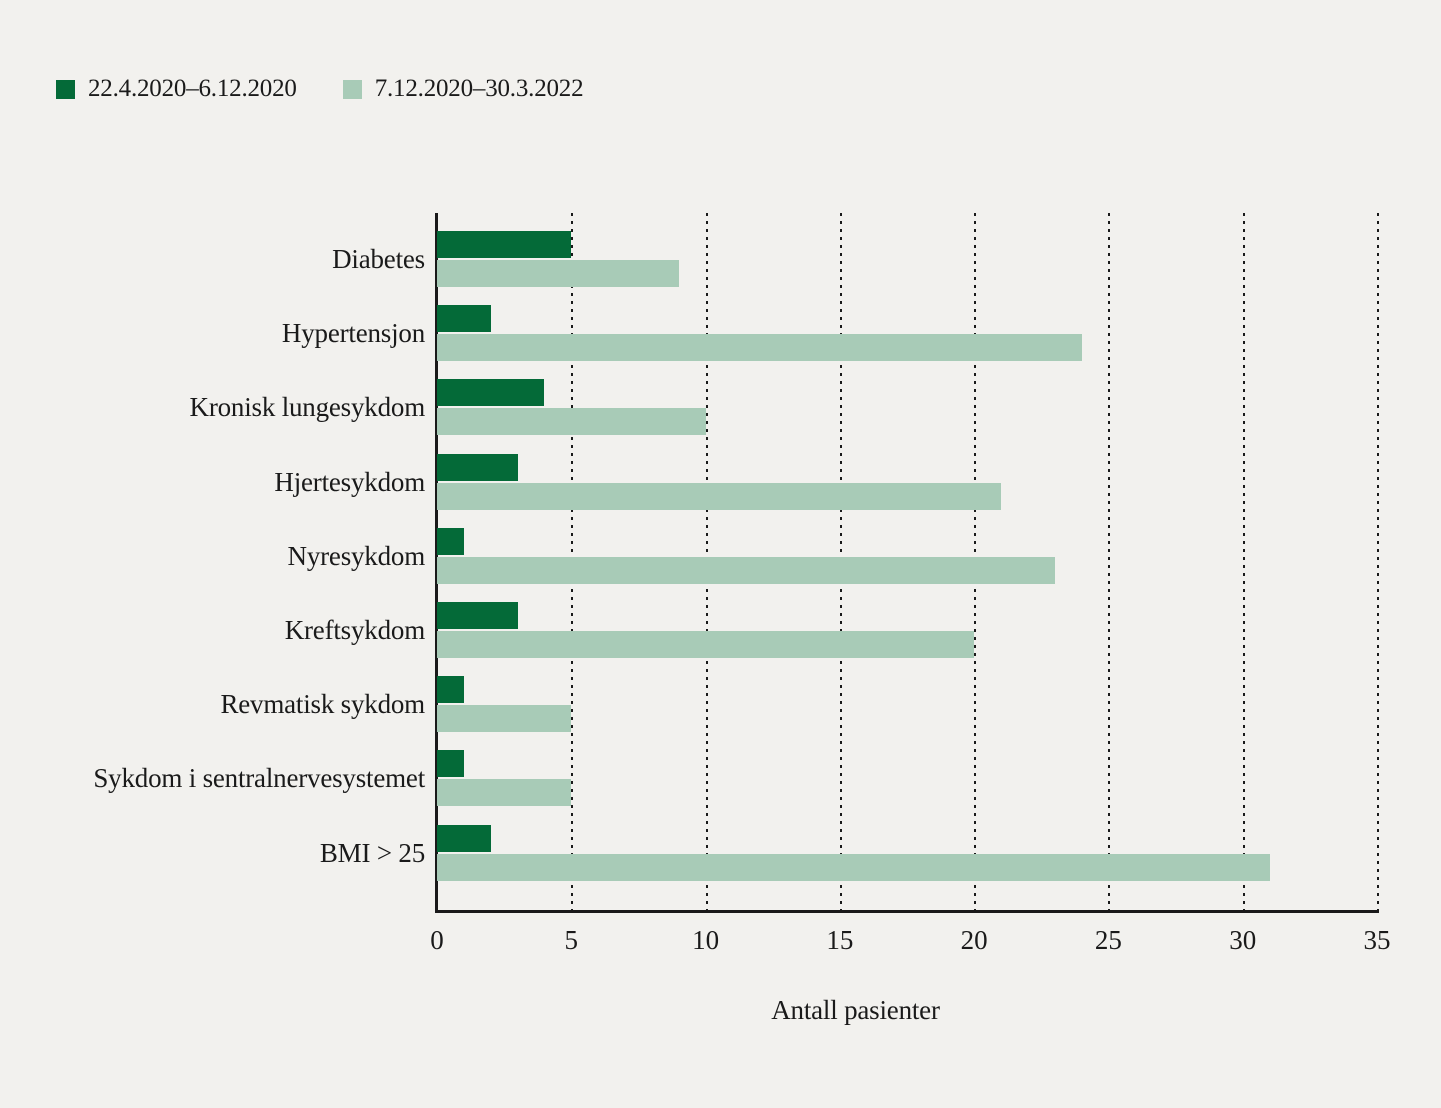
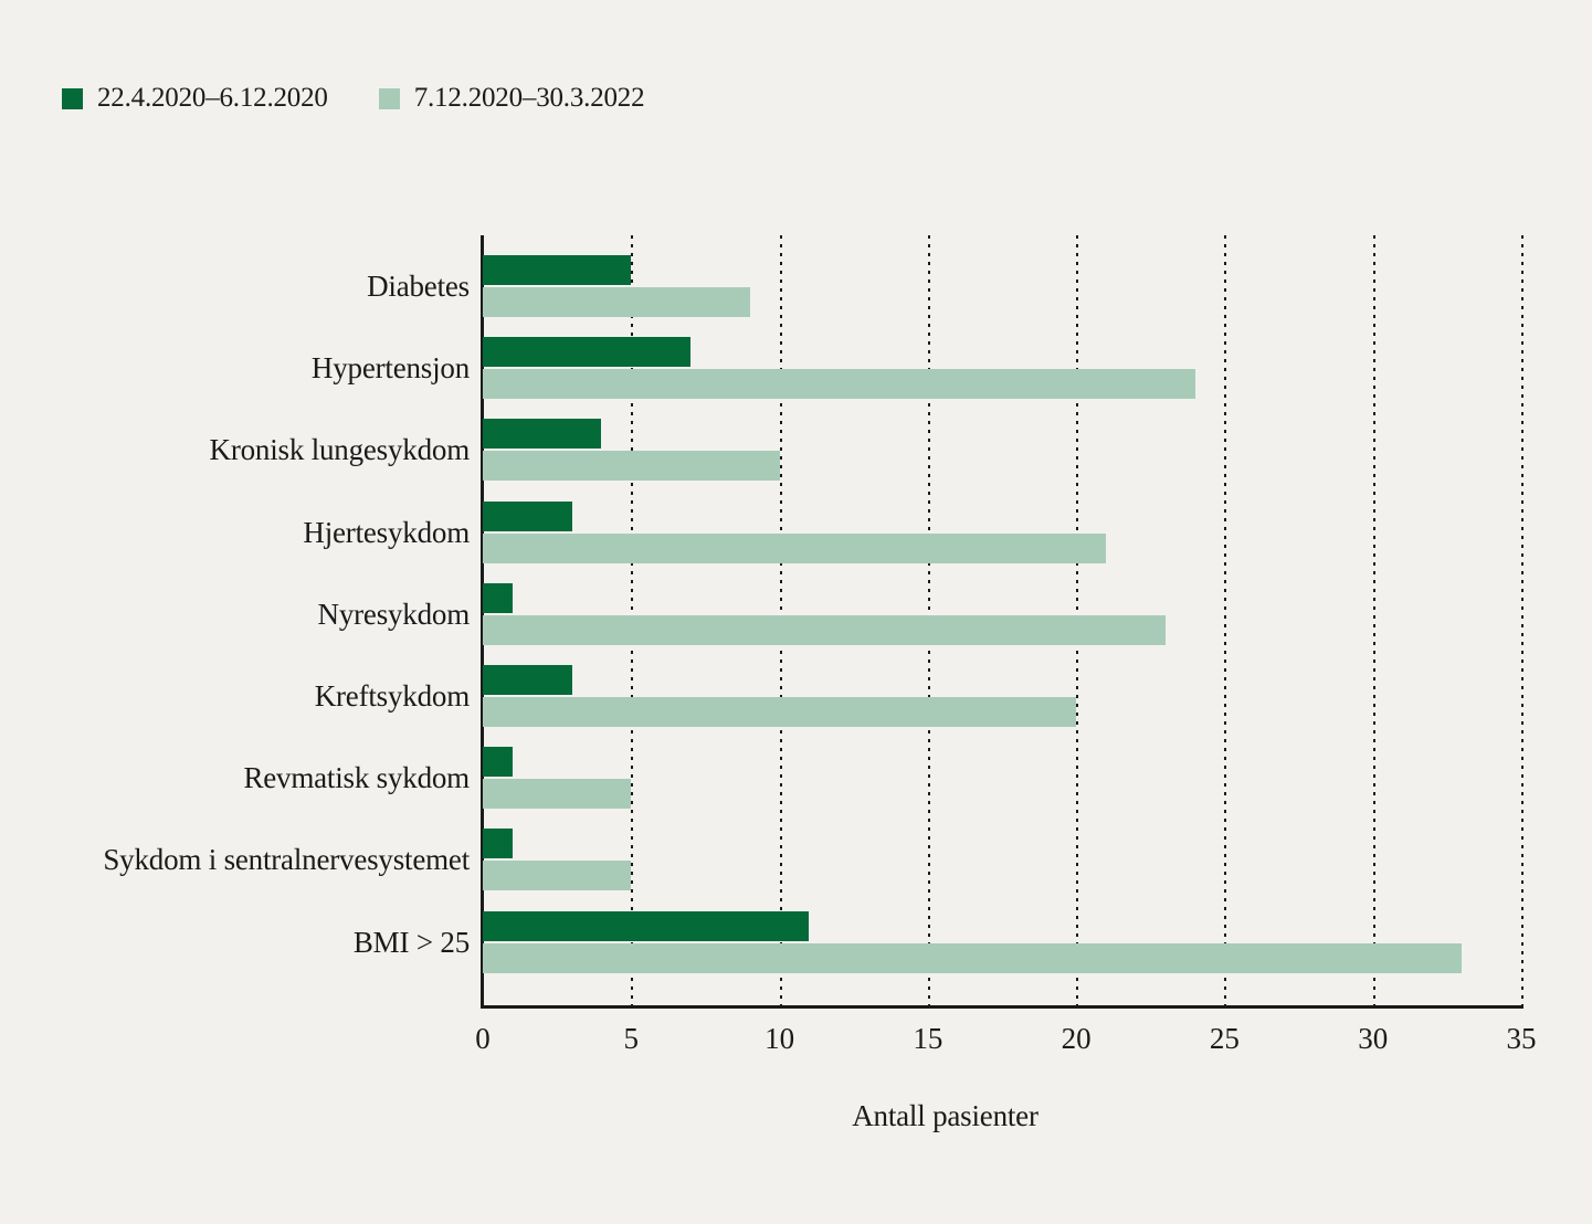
22.4.2020–6.12.2020/Hypertensjon: 2 -> 7
22.4.2020–6.12.2020/BMI > 25: 2 -> 11
7.12.2020–30.3.2022/BMI > 25: 31 -> 33
